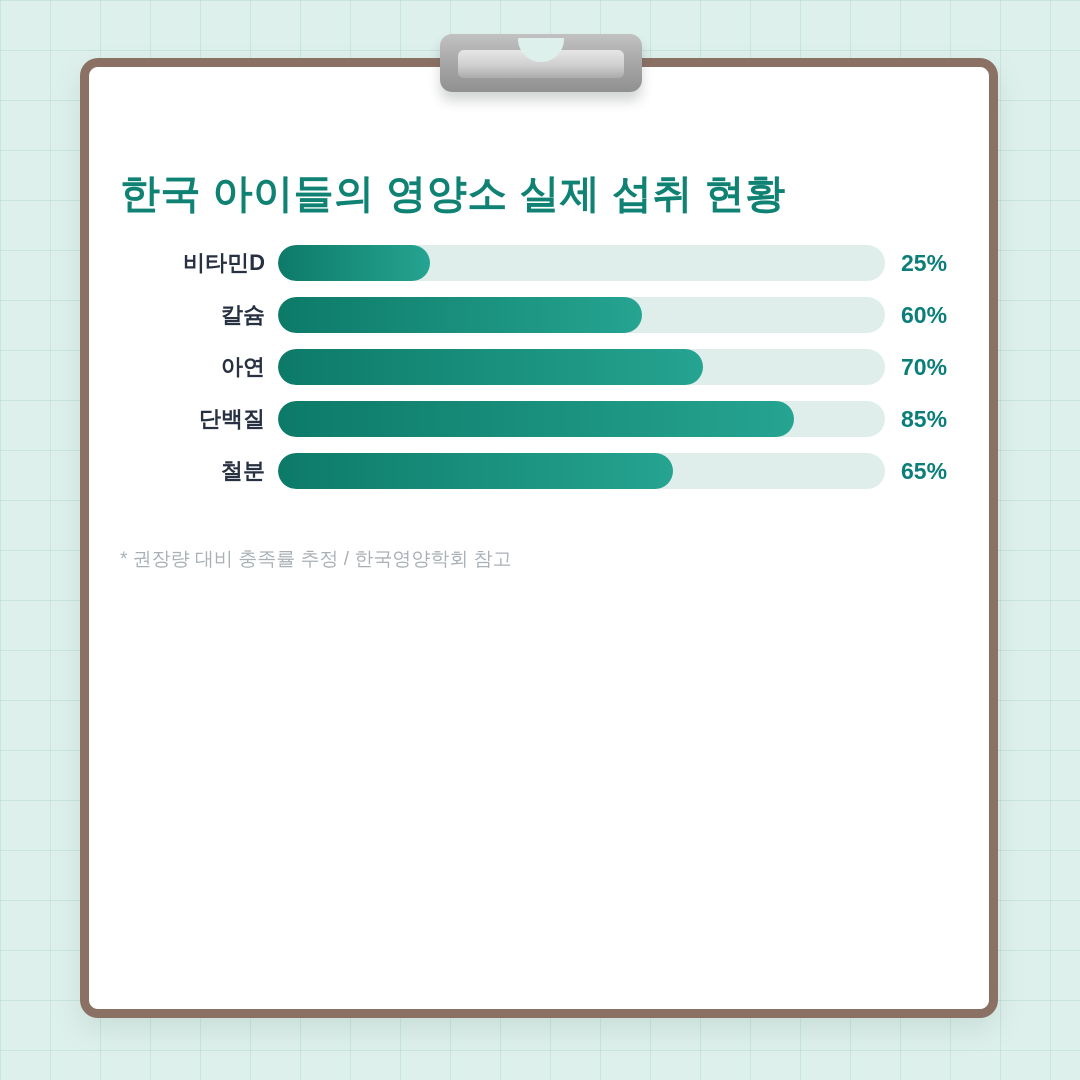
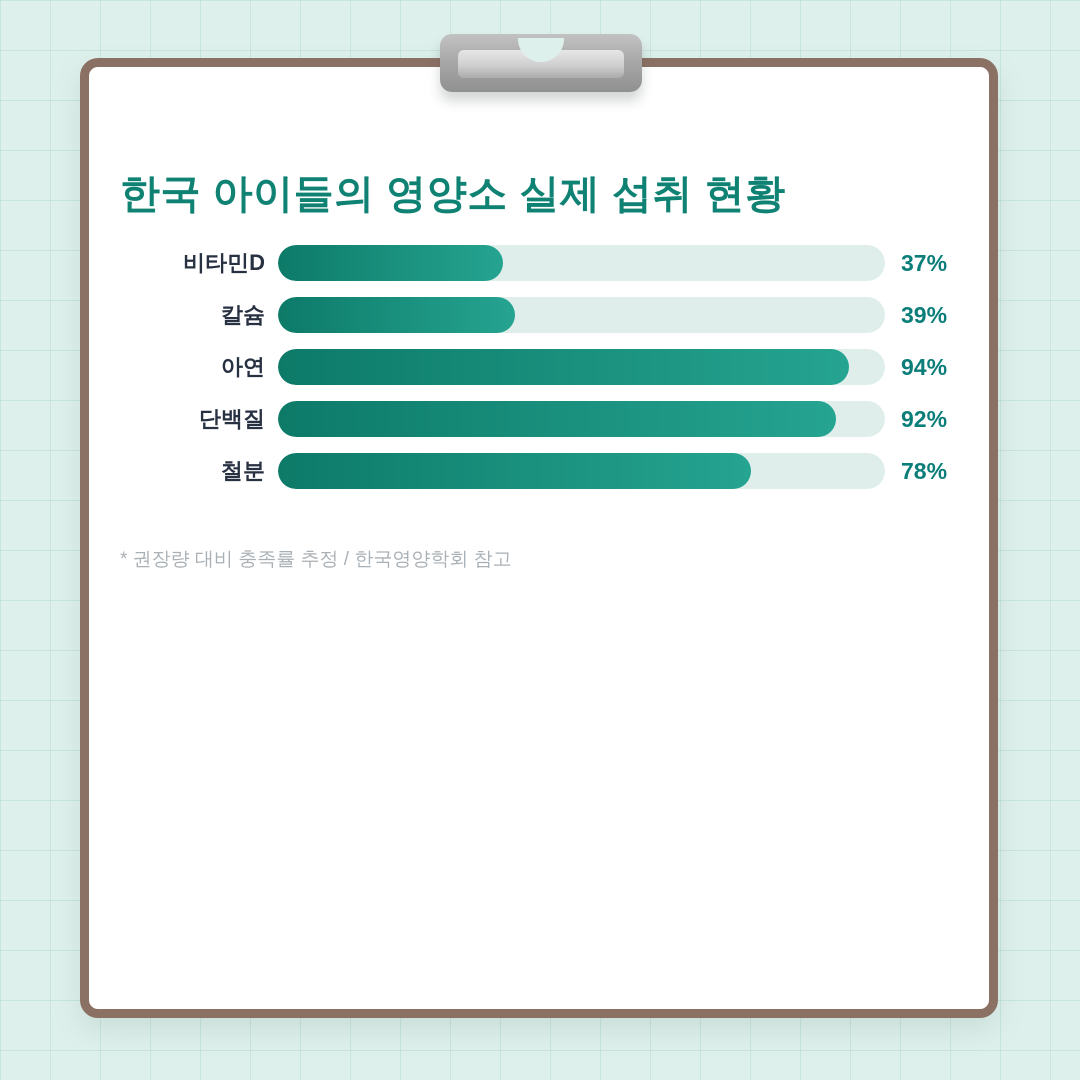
비타민D: 25% -> 37%
칼슘: 60% -> 39%
아연: 70% -> 94%
단백질: 85% -> 92%
철분: 65% -> 78%
